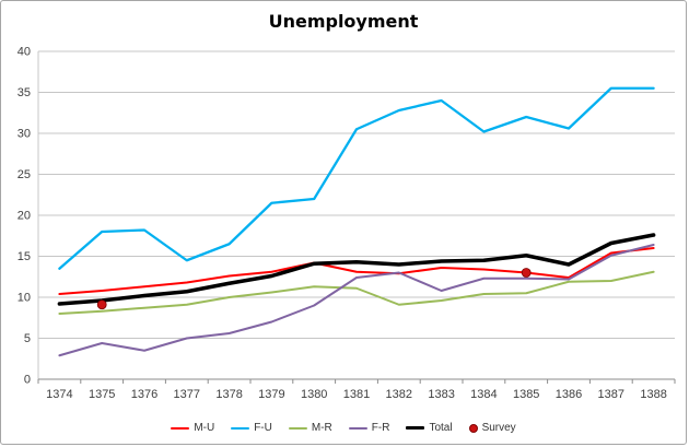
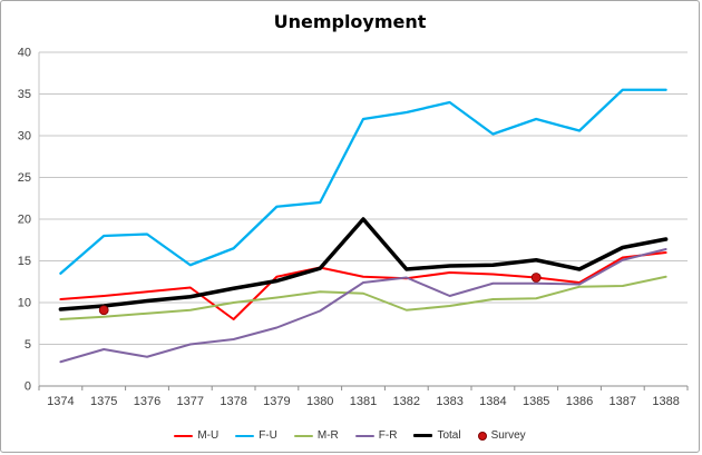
M-U/1378: 13 -> 8
F-U/1381: 30 -> 32
Total/1381: 14 -> 20
